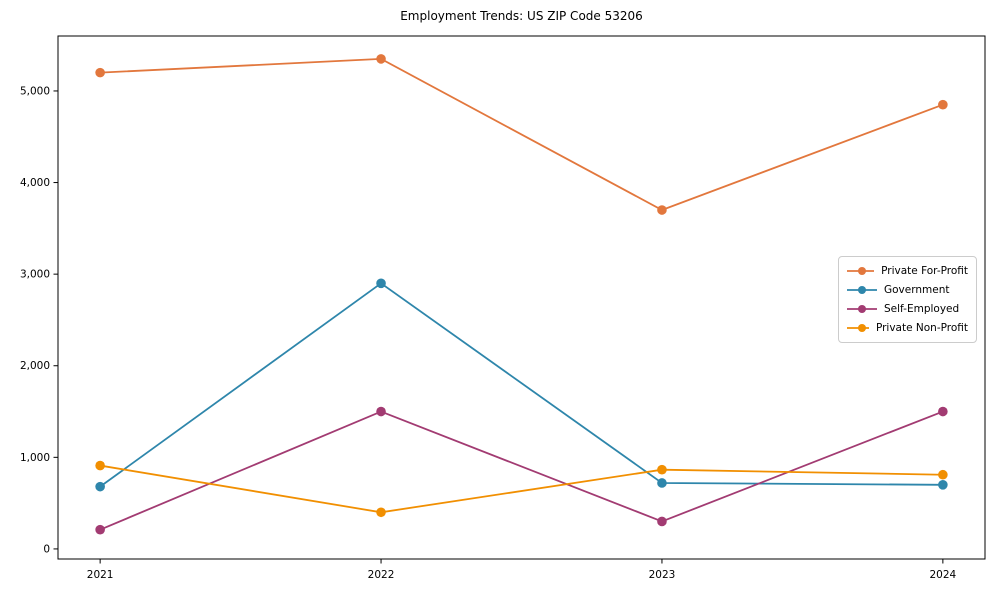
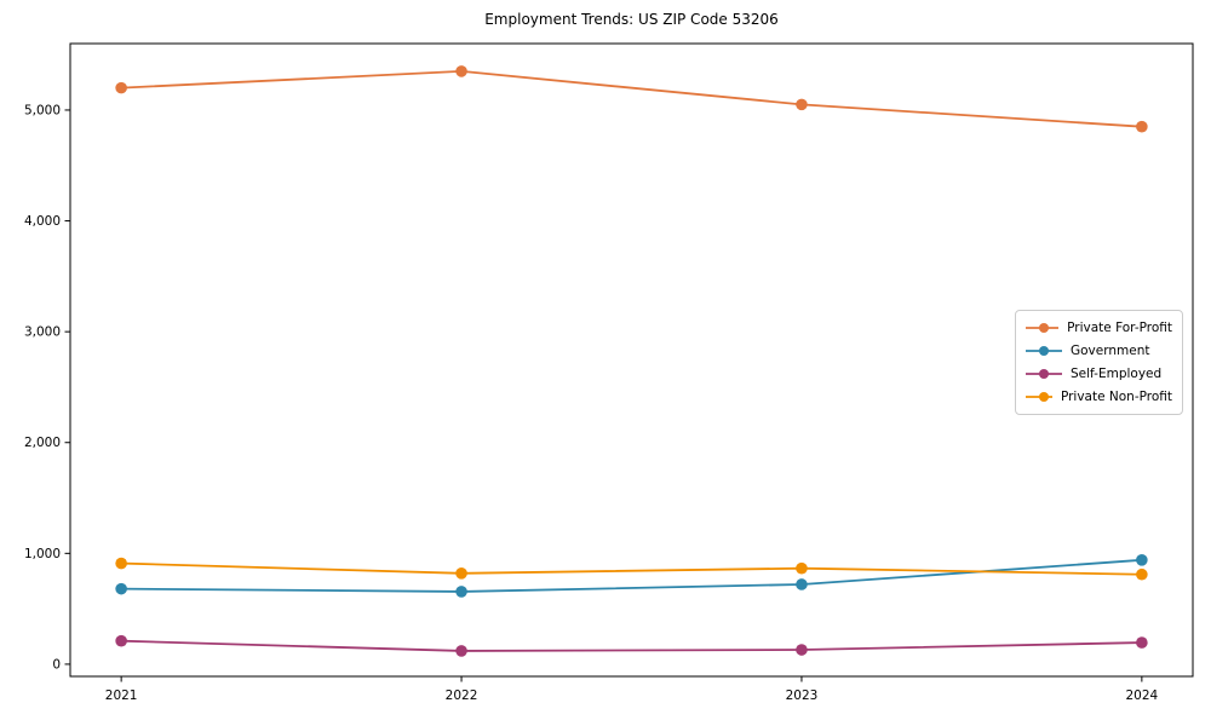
Government/2022: 2900 -> 700
Self-Employed/2022: 1500 -> 100
Private Non-Profit/2022: 400 -> 800
Private For-Profit/2023: 3700 -> 5000
Self-Employed/2023: 300 -> 100
Government/2024: 700 -> 900
Self-Employed/2024: 1500 -> 200
